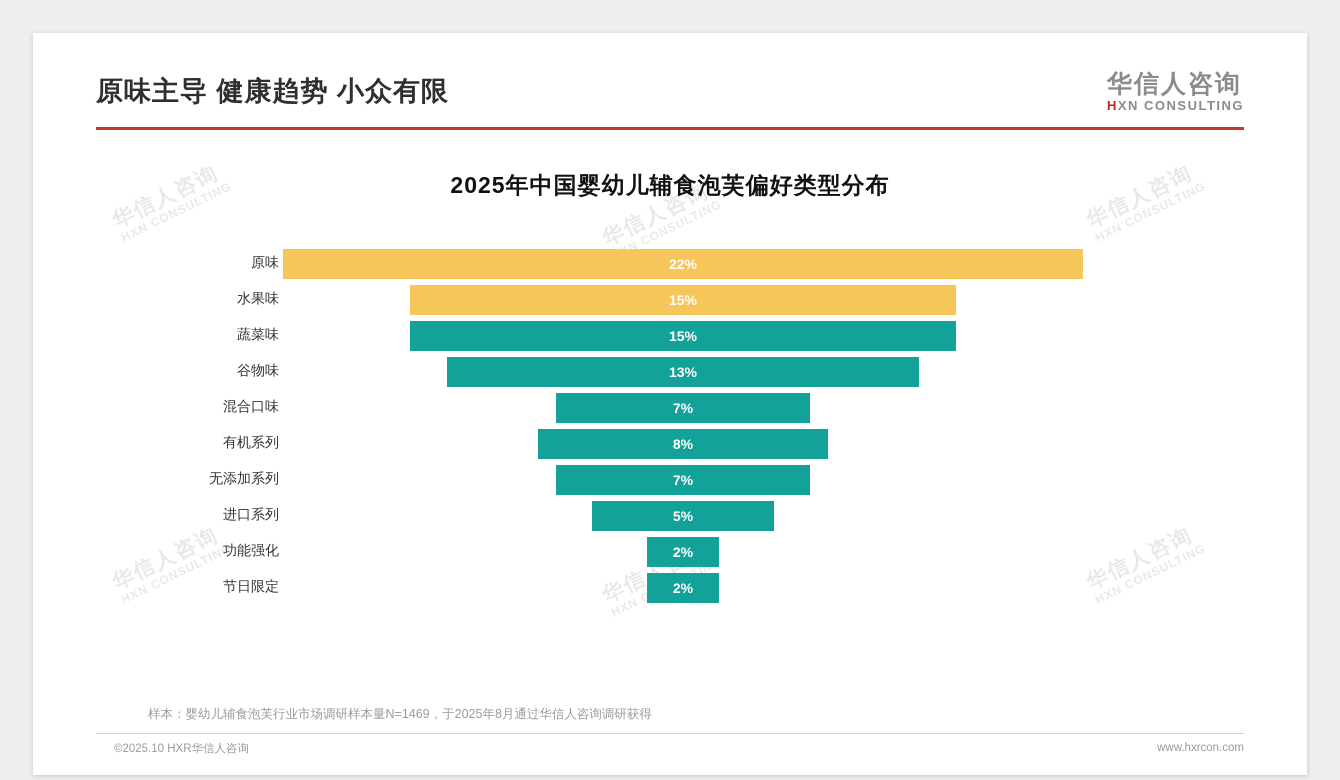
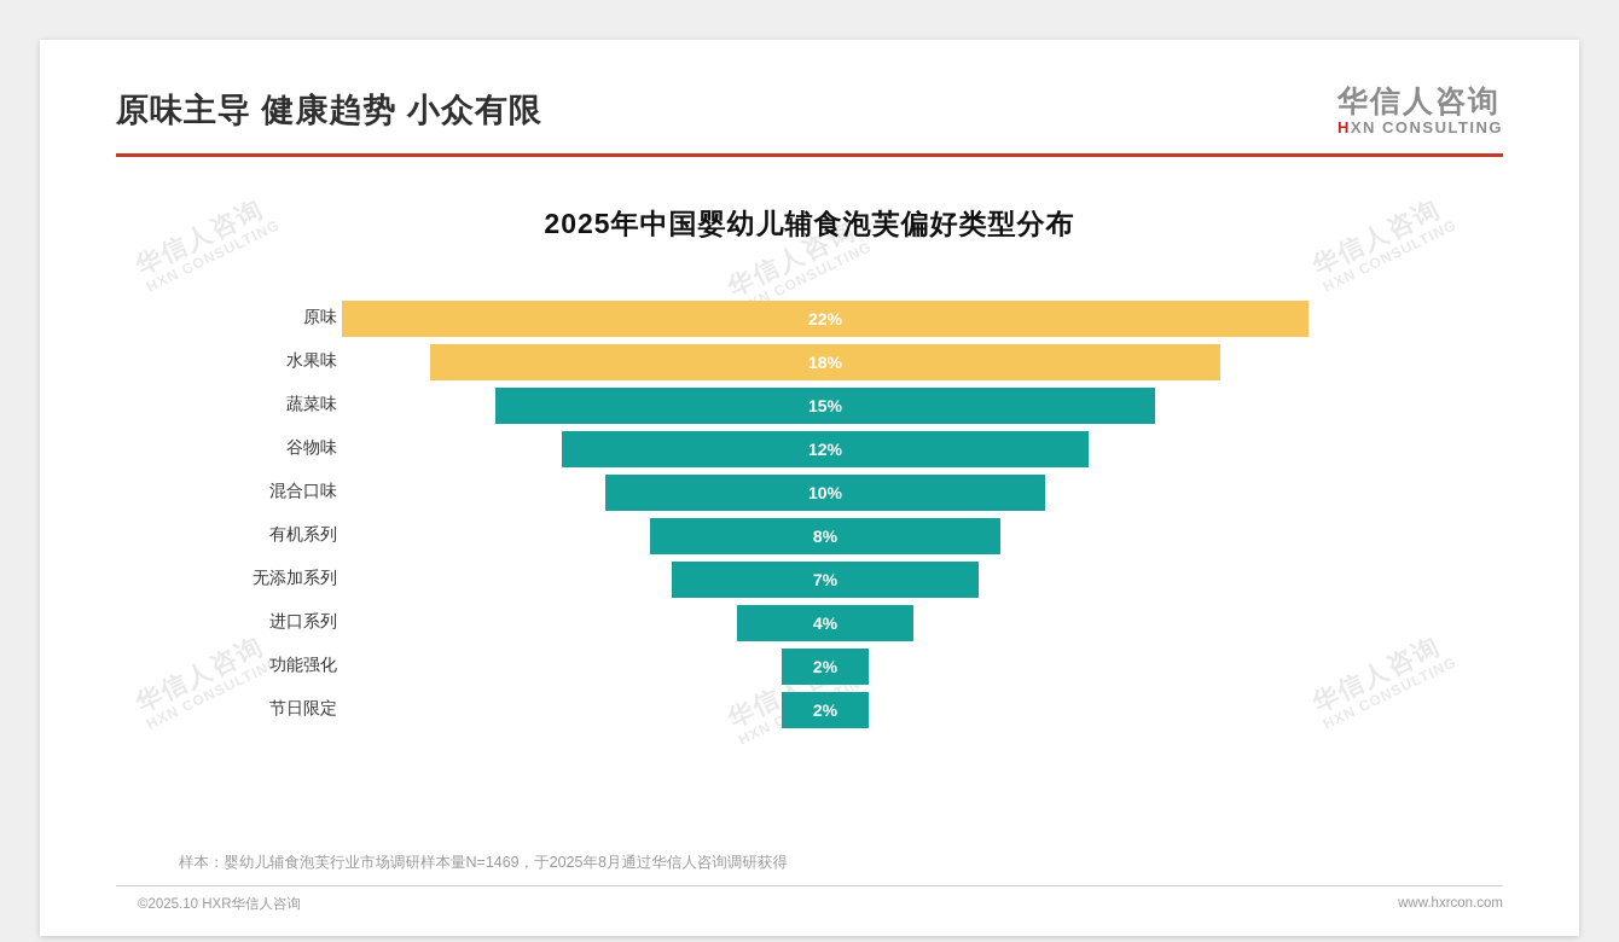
水果味: 15% -> 18%
谷物味: 13% -> 12%
混合口味: 7% -> 10%
进口系列: 5% -> 4%
